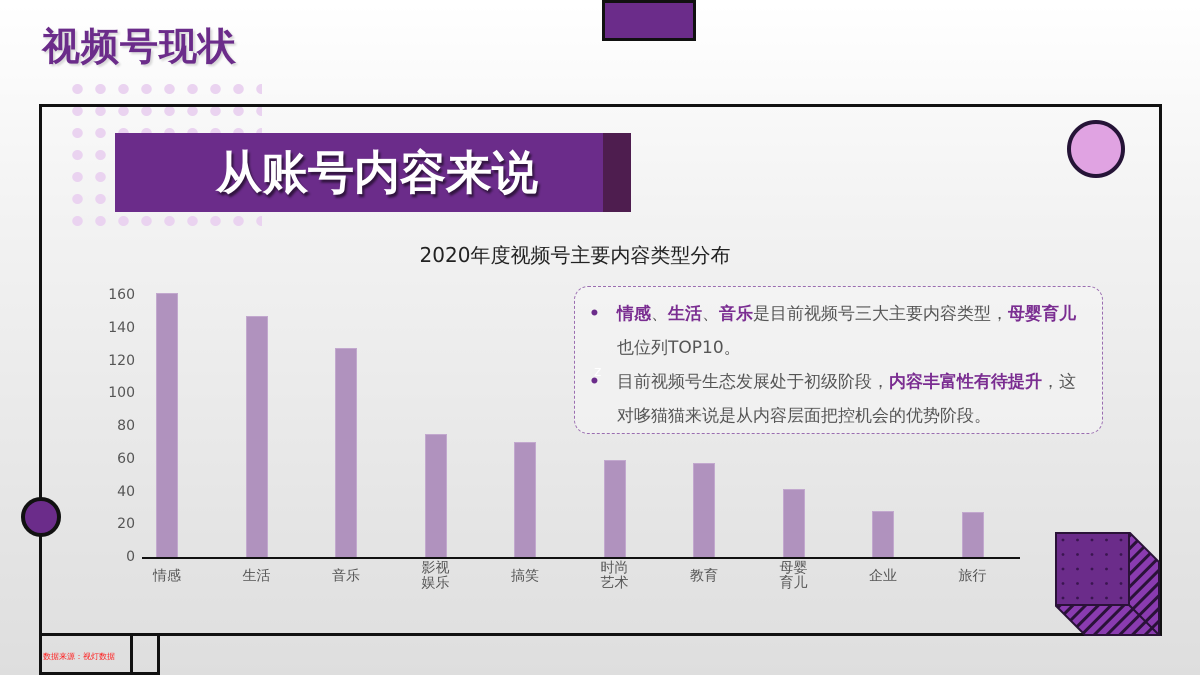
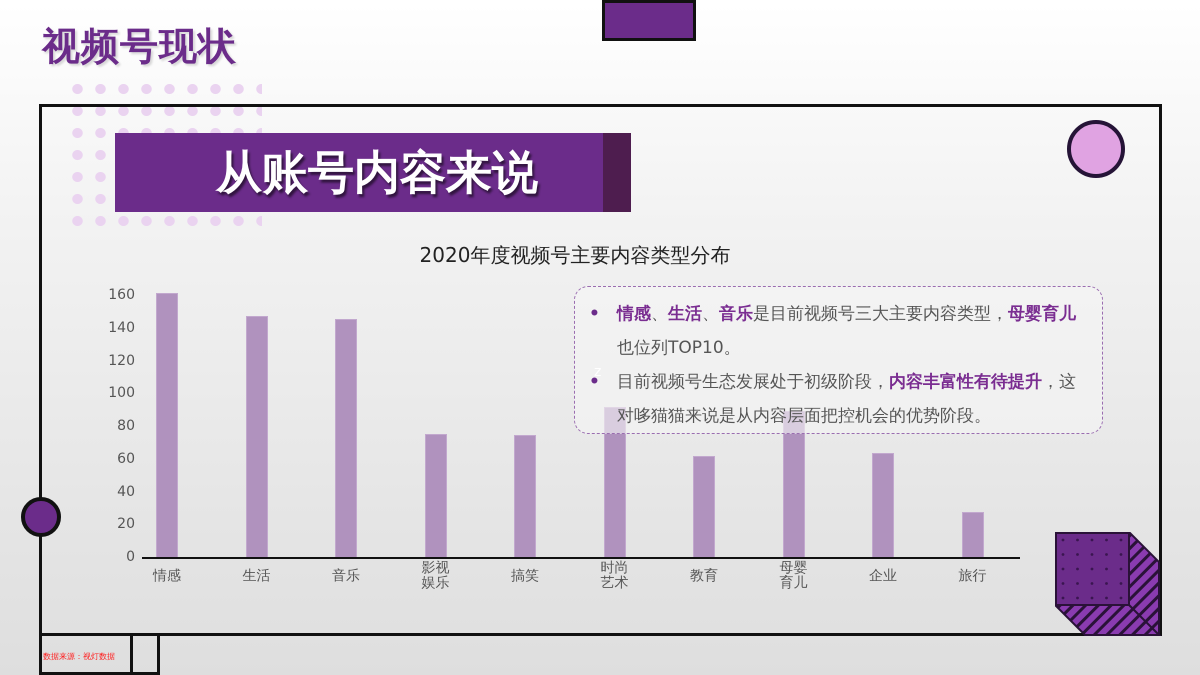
音乐: 128 -> 146
搞笑: 71 -> 75
时尚艺术: 60 -> 92
教育: 58 -> 62
母婴育儿: 42 -> 90
企业: 29 -> 64
